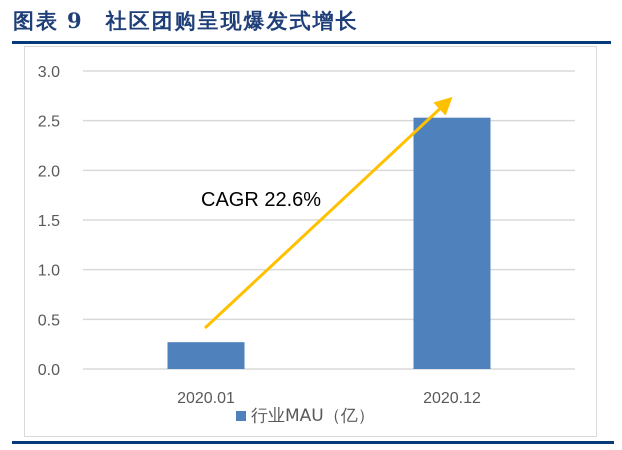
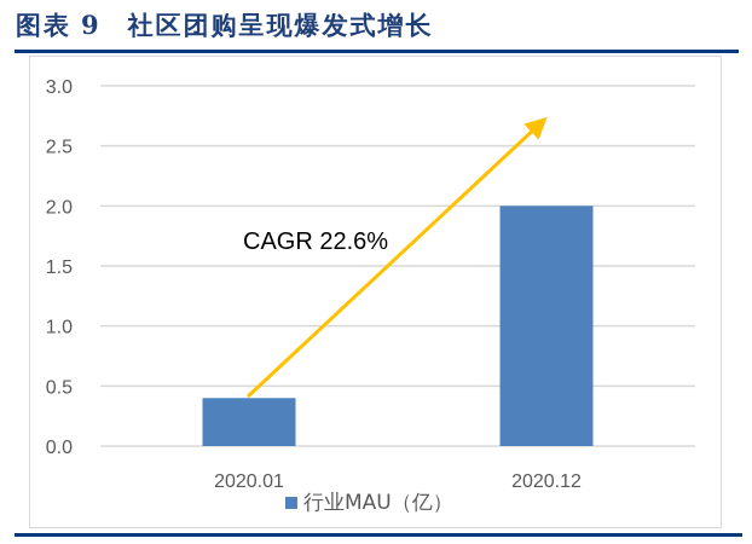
2020.01: 0.3 -> 0.4
2020.12: 2.5 -> 2.0
